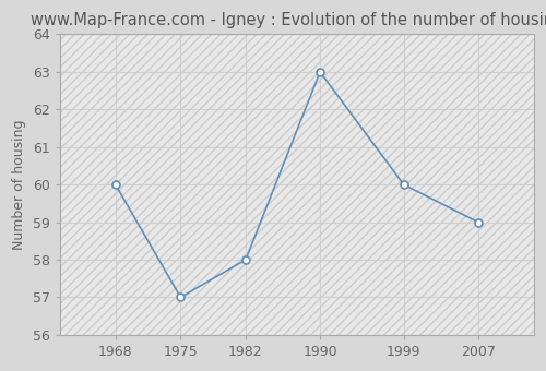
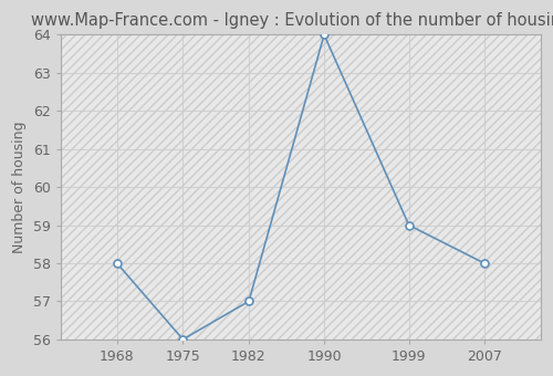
1968: 60 -> 58
1975: 57 -> 56
1982: 58 -> 57
1990: 63 -> 64
1999: 60 -> 59
2007: 59 -> 58
